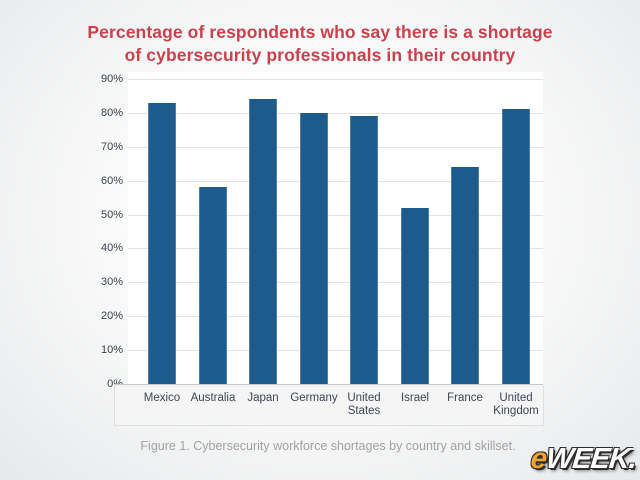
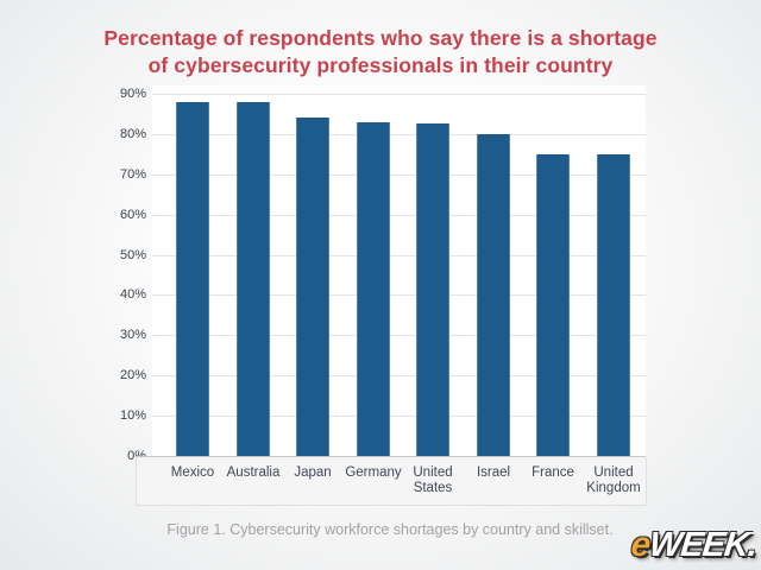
Mexico: 83% -> 88%
Australia: 58% -> 88%
Germany: 80% -> 83%
United States: 79% -> 82%
Israel: 52% -> 80%
France: 64% -> 75%
United Kingdom: 81% -> 75%
